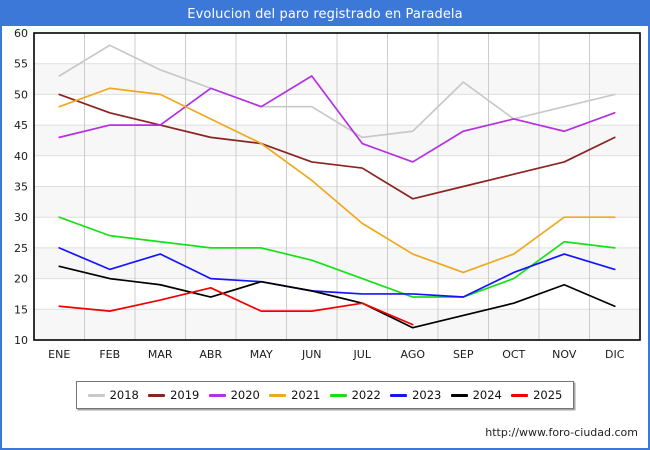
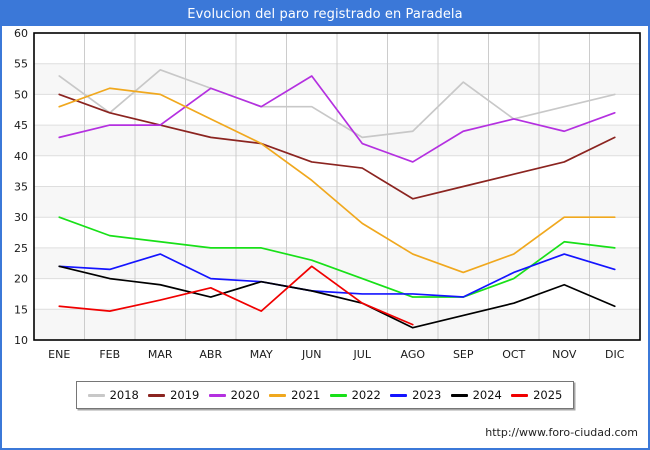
2023/ENE: 25 -> 22
2018/FEB: 58 -> 47
2025/JUN: 15 -> 22
